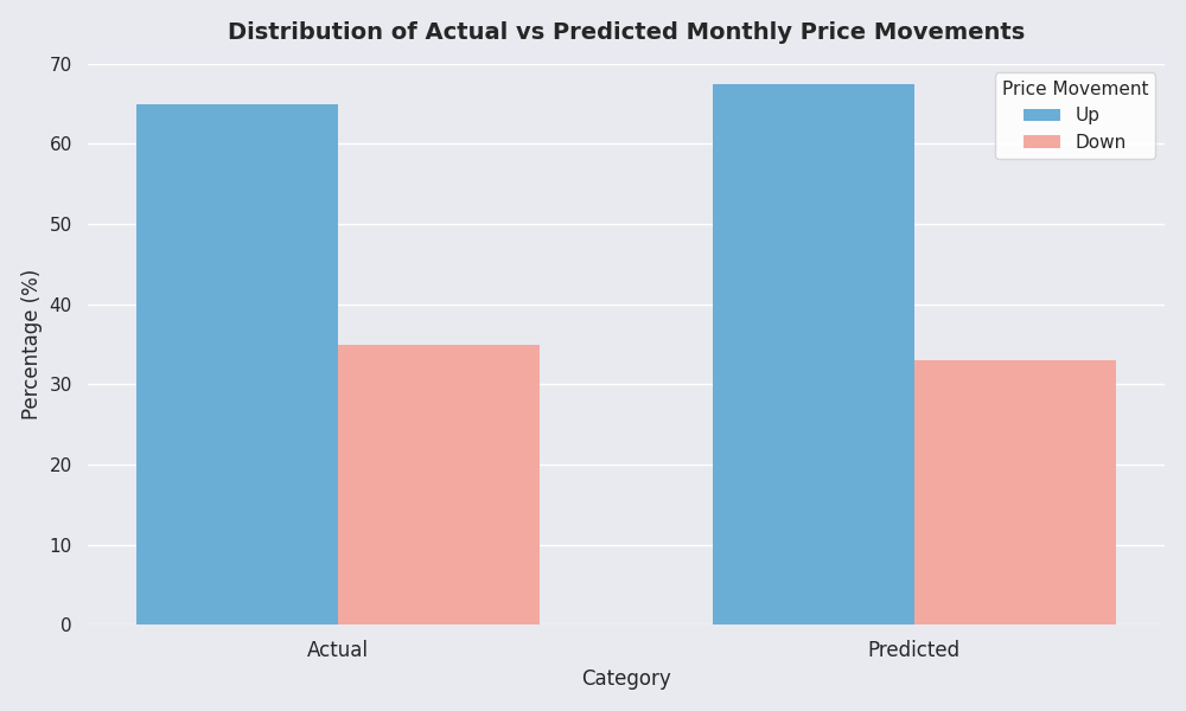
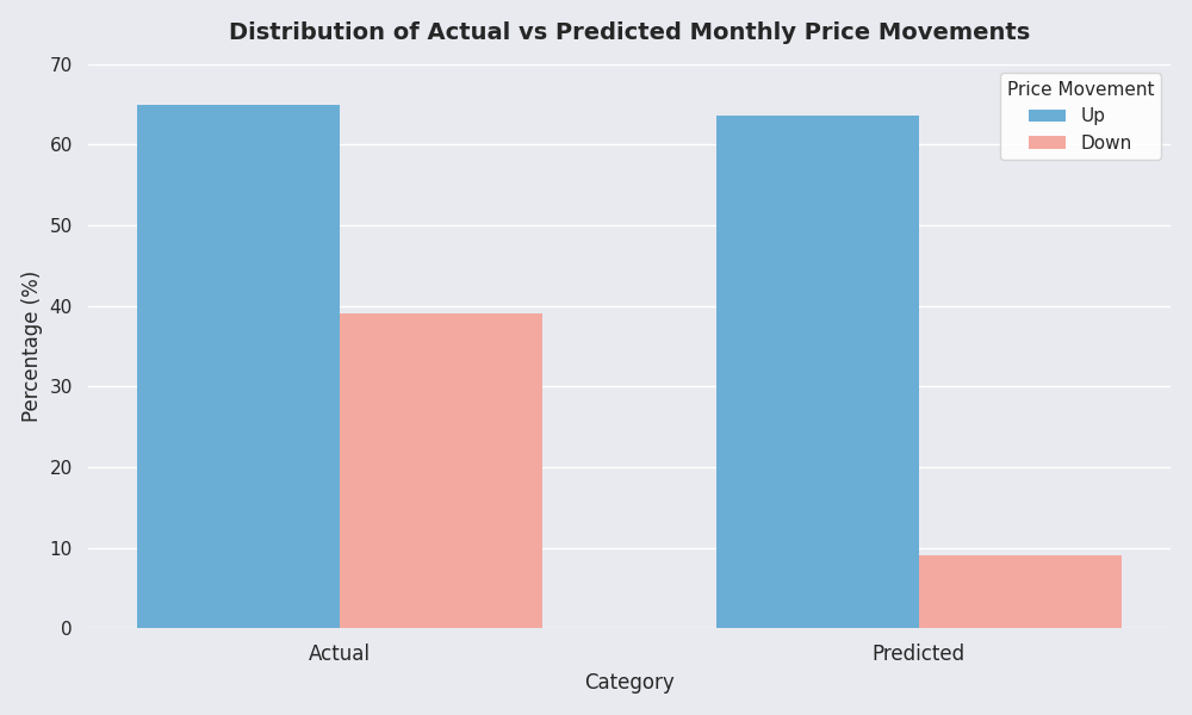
Down/Actual: 35 -> 39
Up/Predicted: 67.5 -> 63.6
Down/Predicted: 33 -> 9
